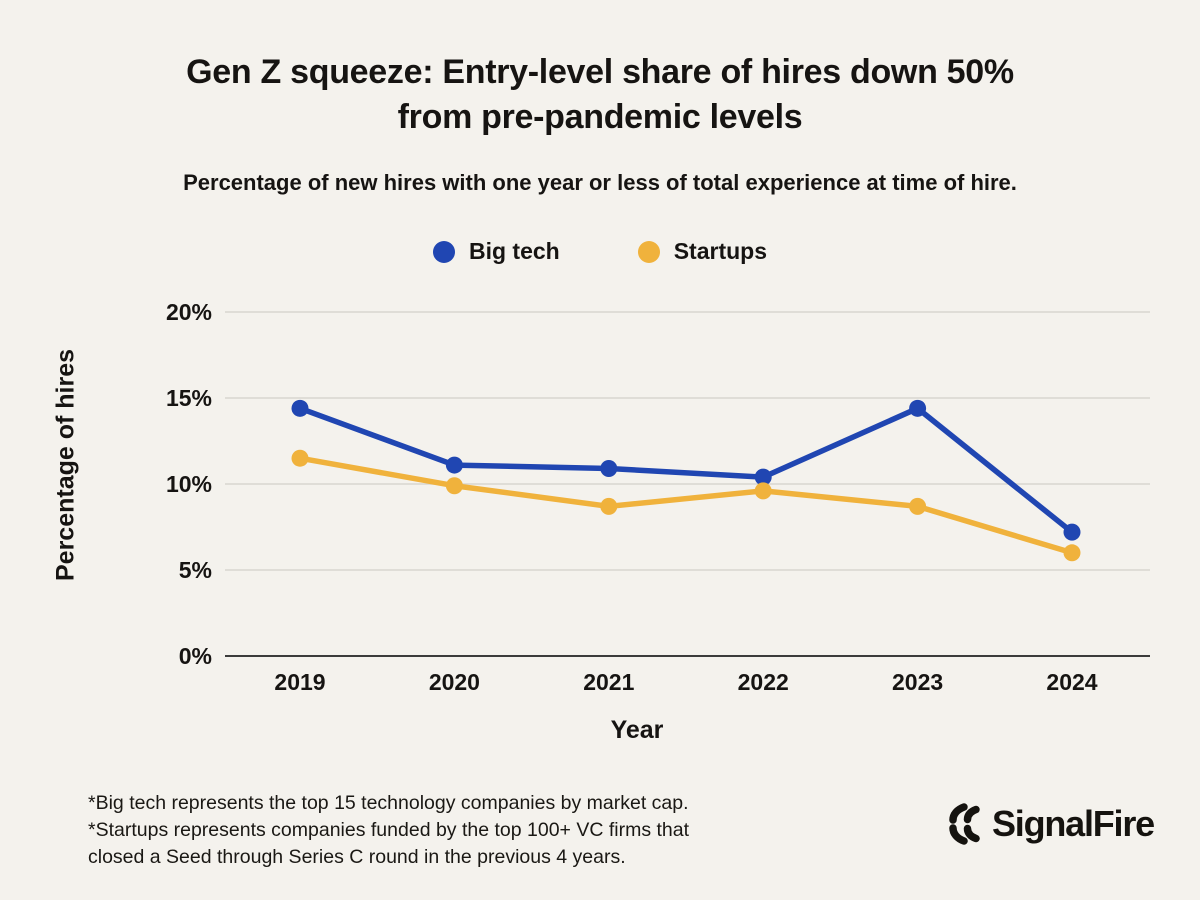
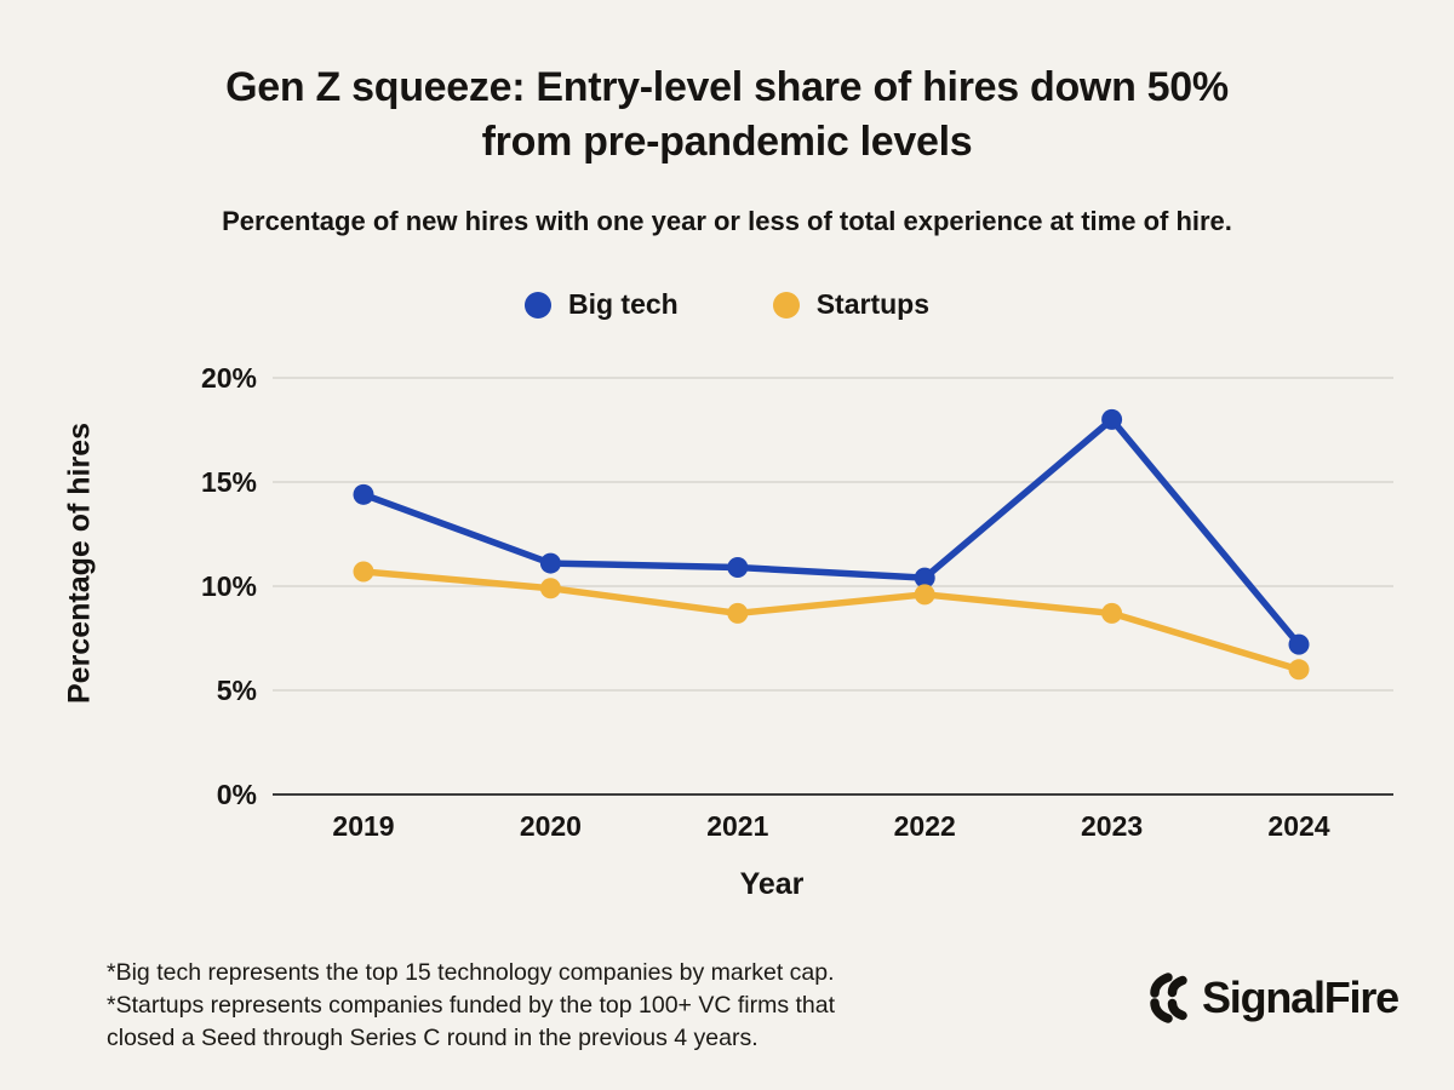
Startups/2019: 11.5% -> 10.7%
Big tech/2023: 14.4% -> 18.0%
